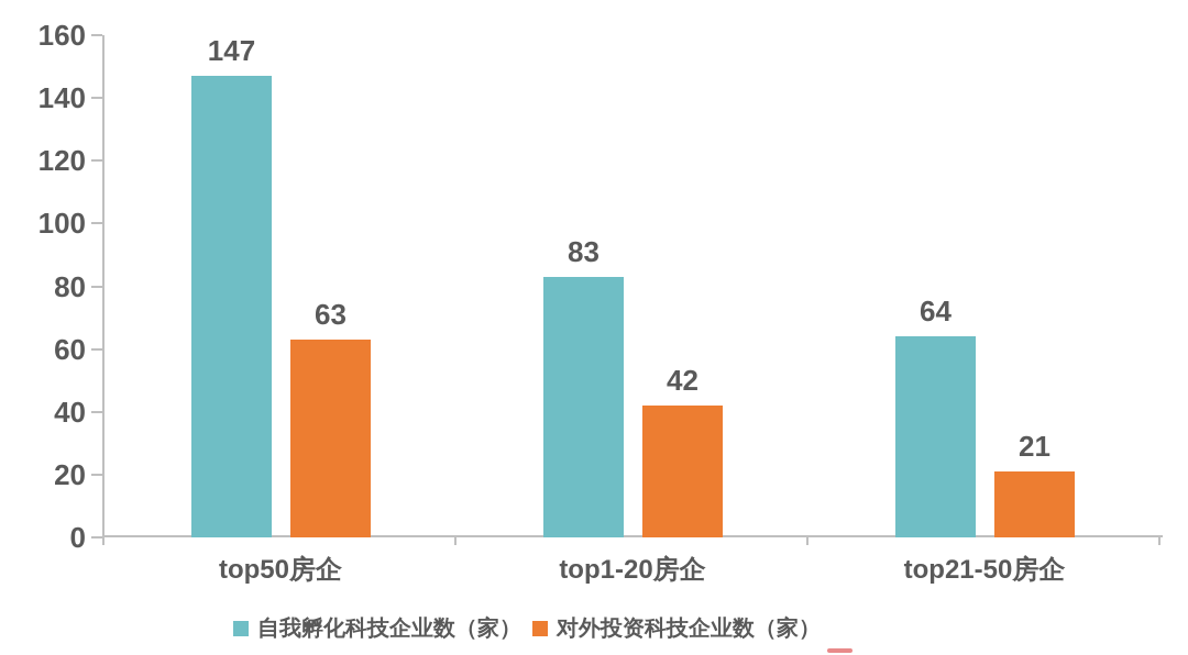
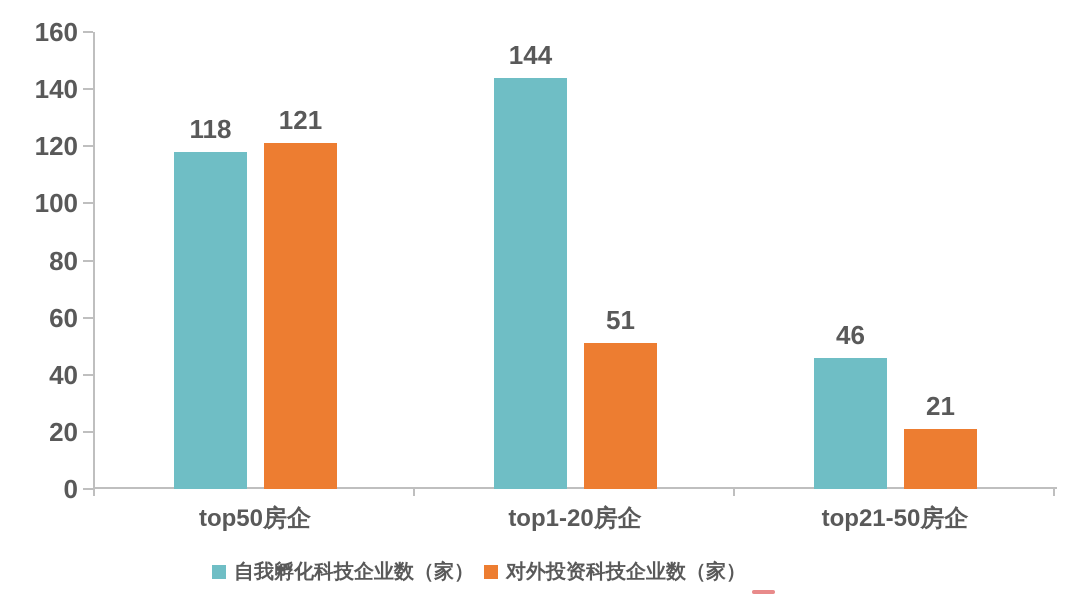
自我孵化科技企业数（家）/top50房企: 147 -> 118
对外投资科技企业数（家）/top50房企: 63 -> 121
自我孵化科技企业数（家）/top1-20房企: 83 -> 144
对外投资科技企业数（家）/top1-20房企: 42 -> 51
自我孵化科技企业数（家）/top21-50房企: 64 -> 46
